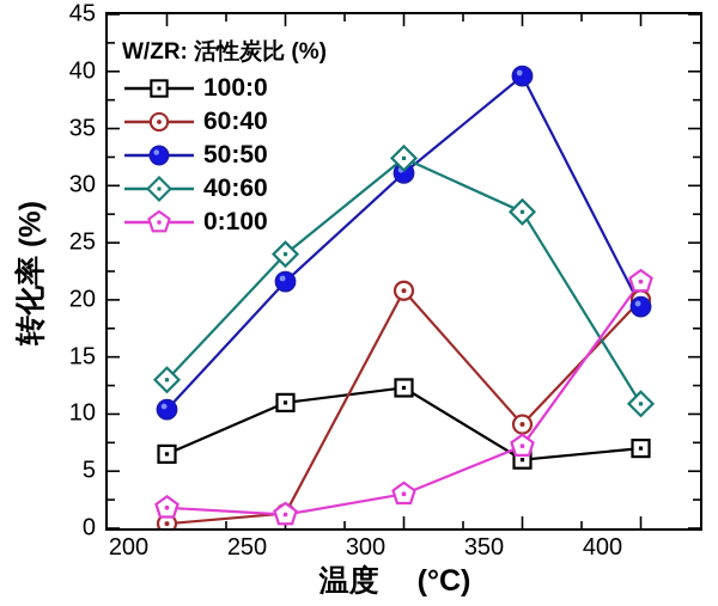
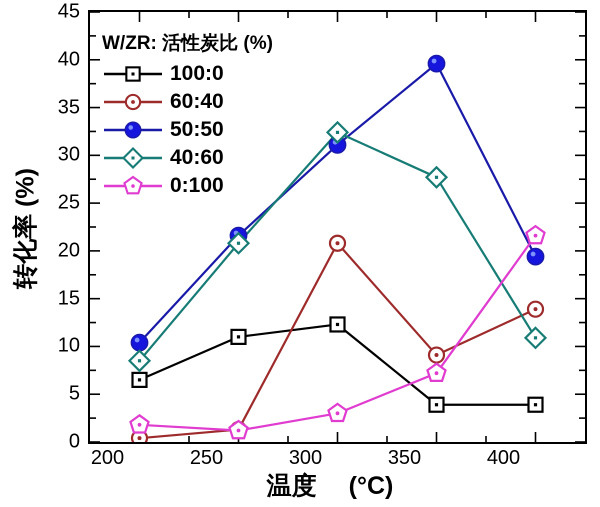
40:60/200: 13 -> 8
40:60/250: 24 -> 21
100:0/350: 6 -> 4
100:0/400: 7 -> 4
60:40/400: 20 -> 14
